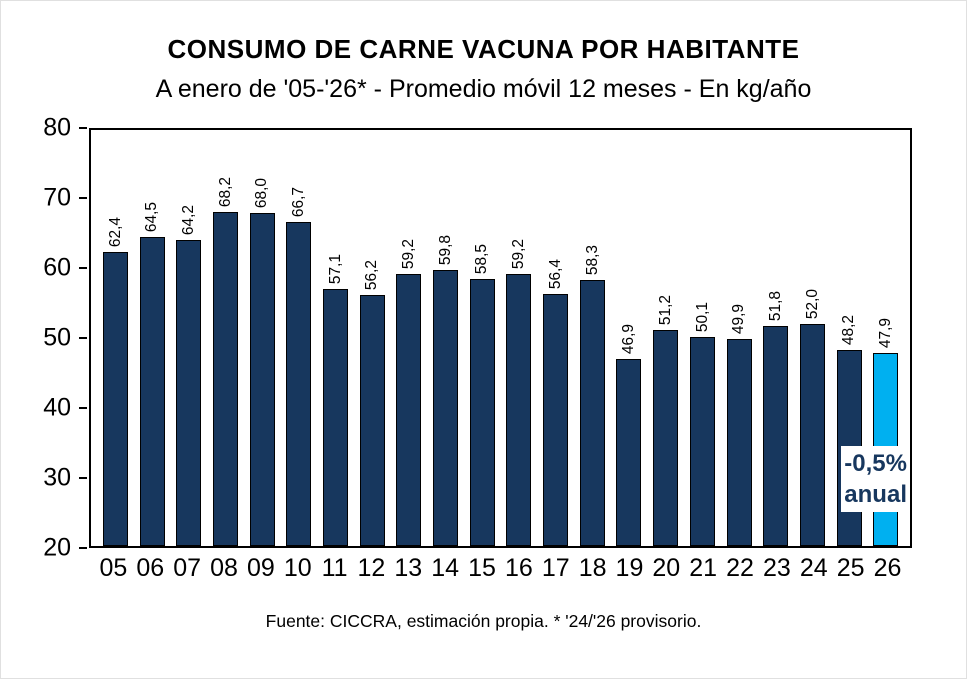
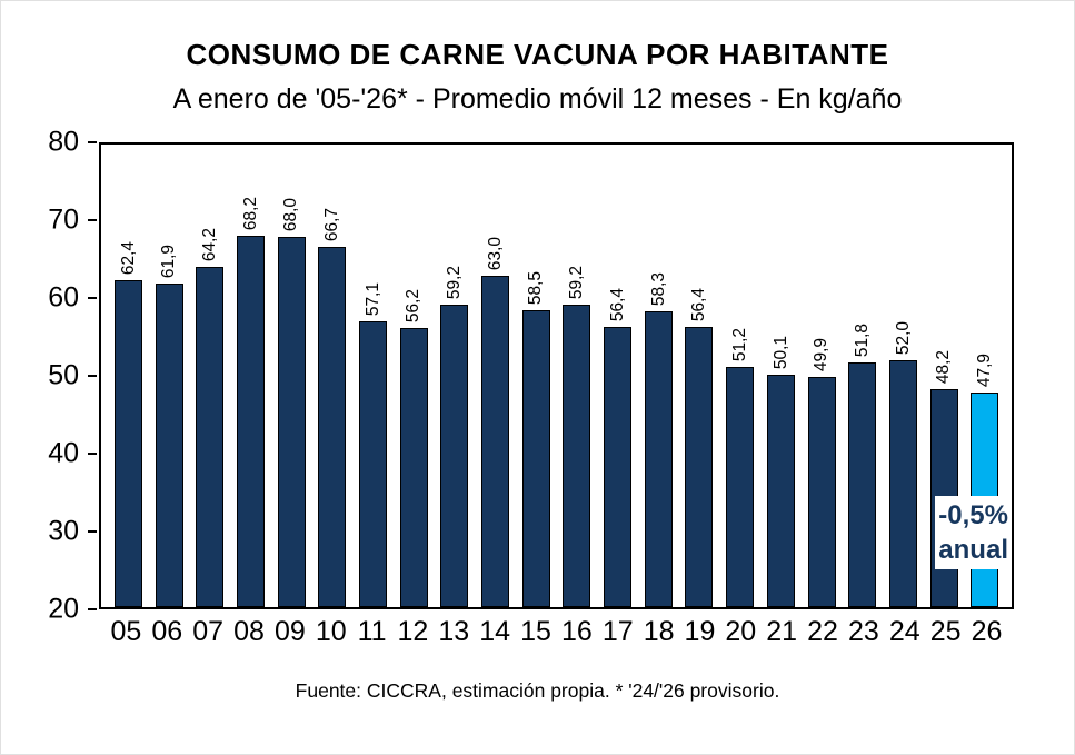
06: 64,5 -> 61,9
14: 59,8 -> 63,0
19: 46,9 -> 56,4
